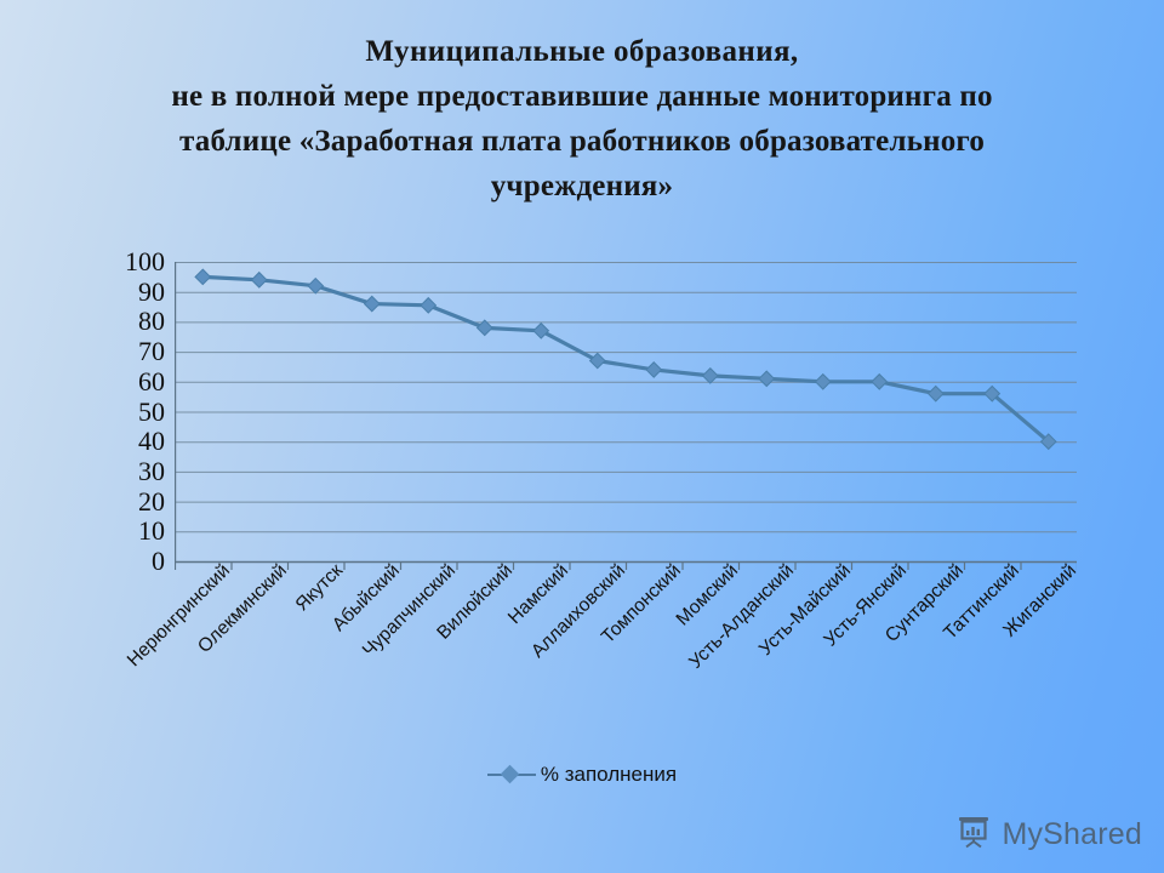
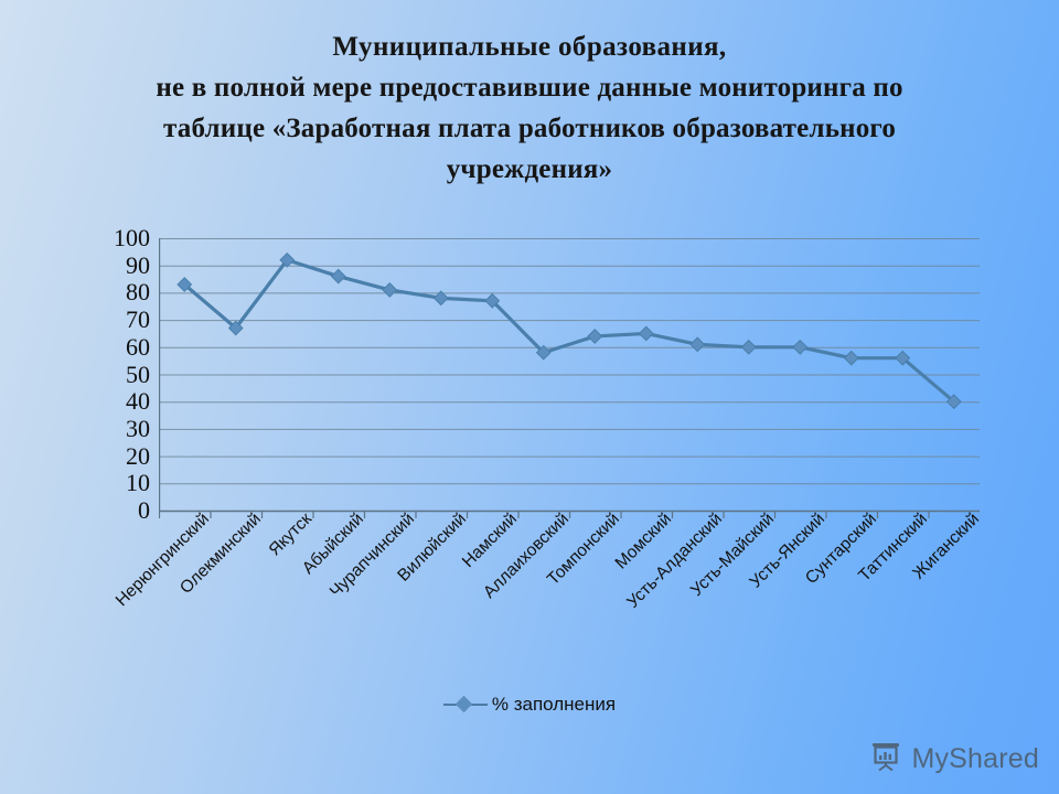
Нерюнгринский: 95 -> 83
Олекминский: 94 -> 67
Чурапчинский: 86 -> 81
Аллаиховский: 67 -> 58
Момский: 62 -> 65
